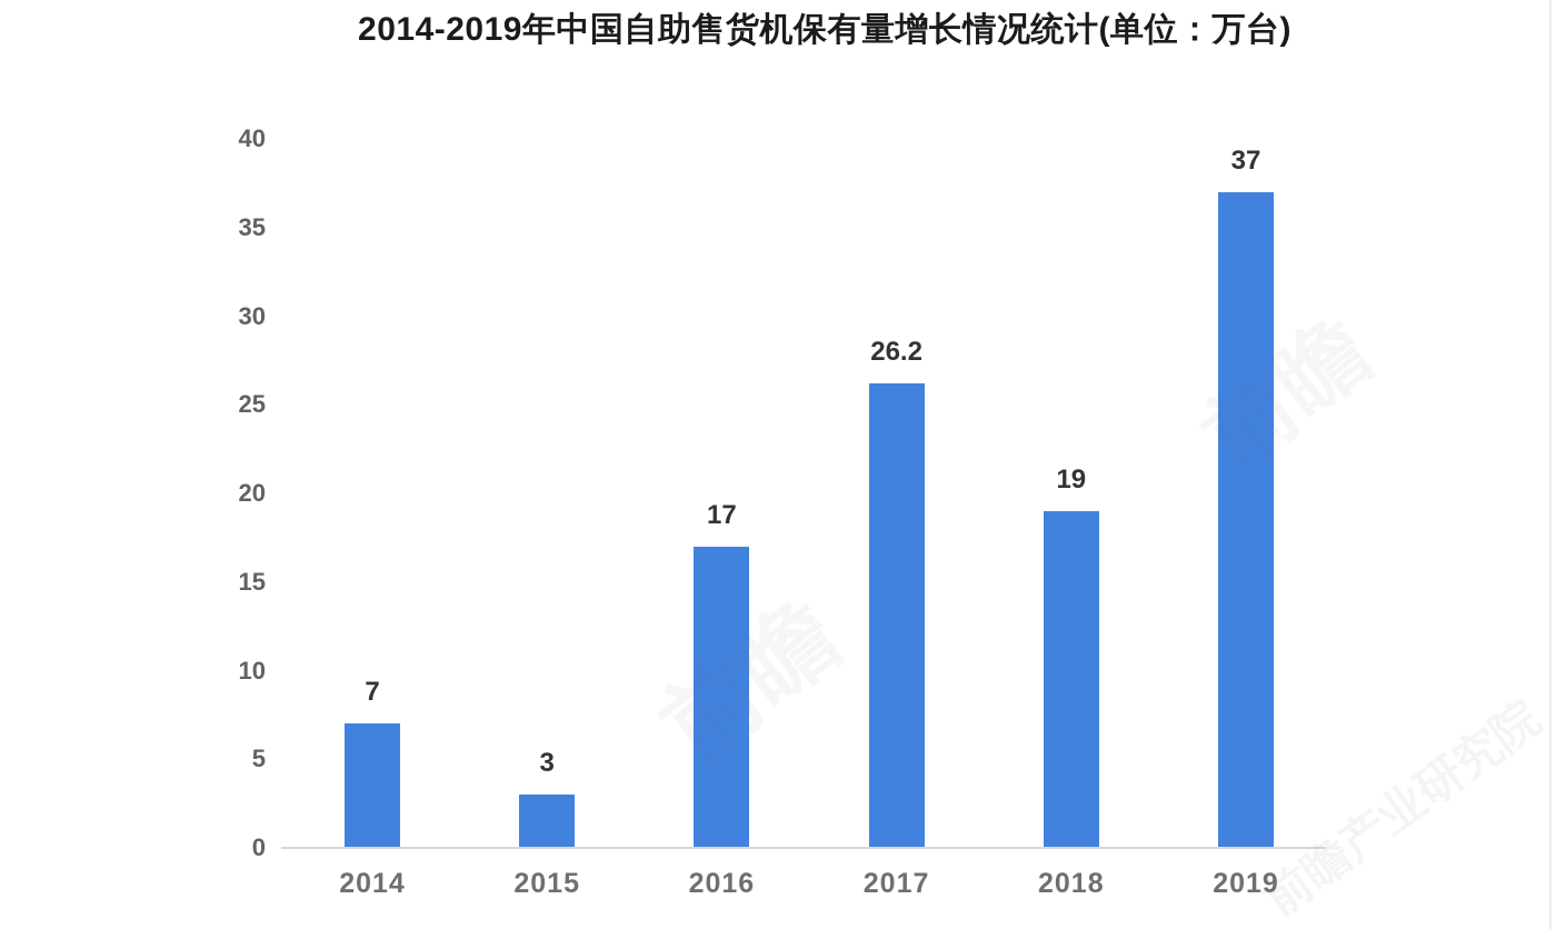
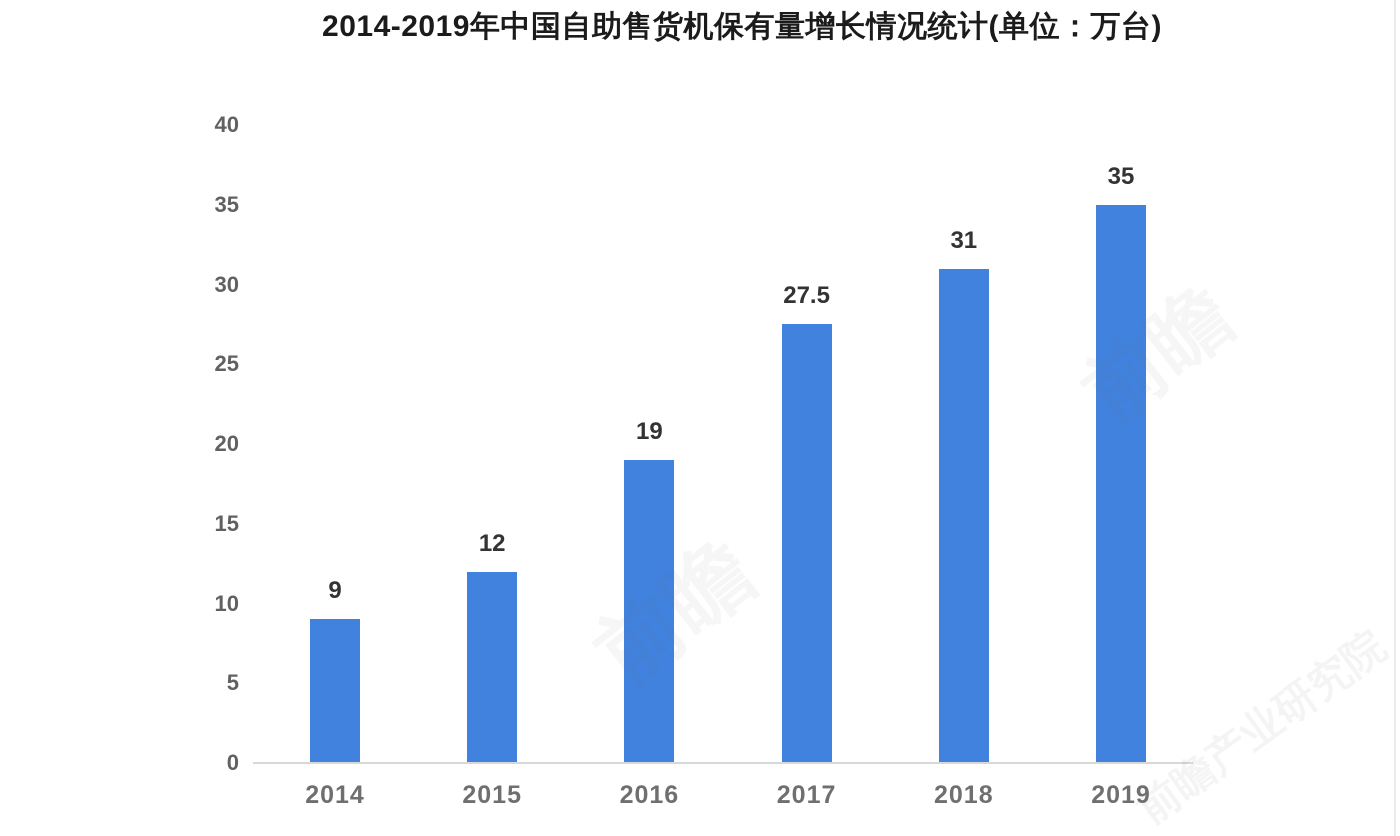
2014: 7 -> 9
2015: 3 -> 12
2016: 17 -> 19
2017: 26.2 -> 27.5
2018: 19 -> 31
2019: 37 -> 35
